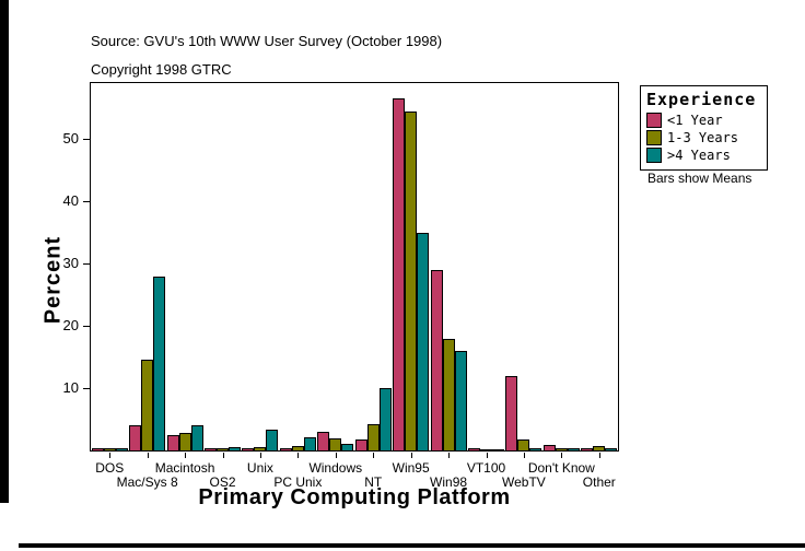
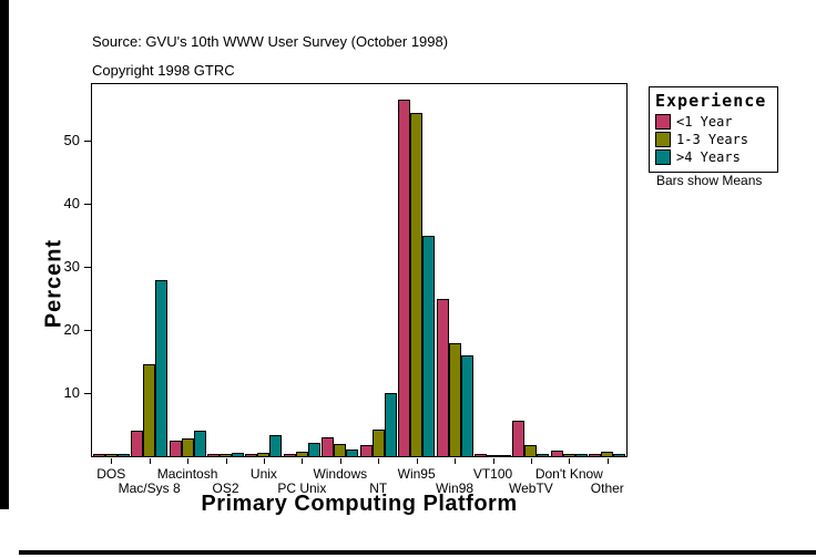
<1 Year/Win98: 29 -> 25
<1 Year/WebTV: 12 -> 6
